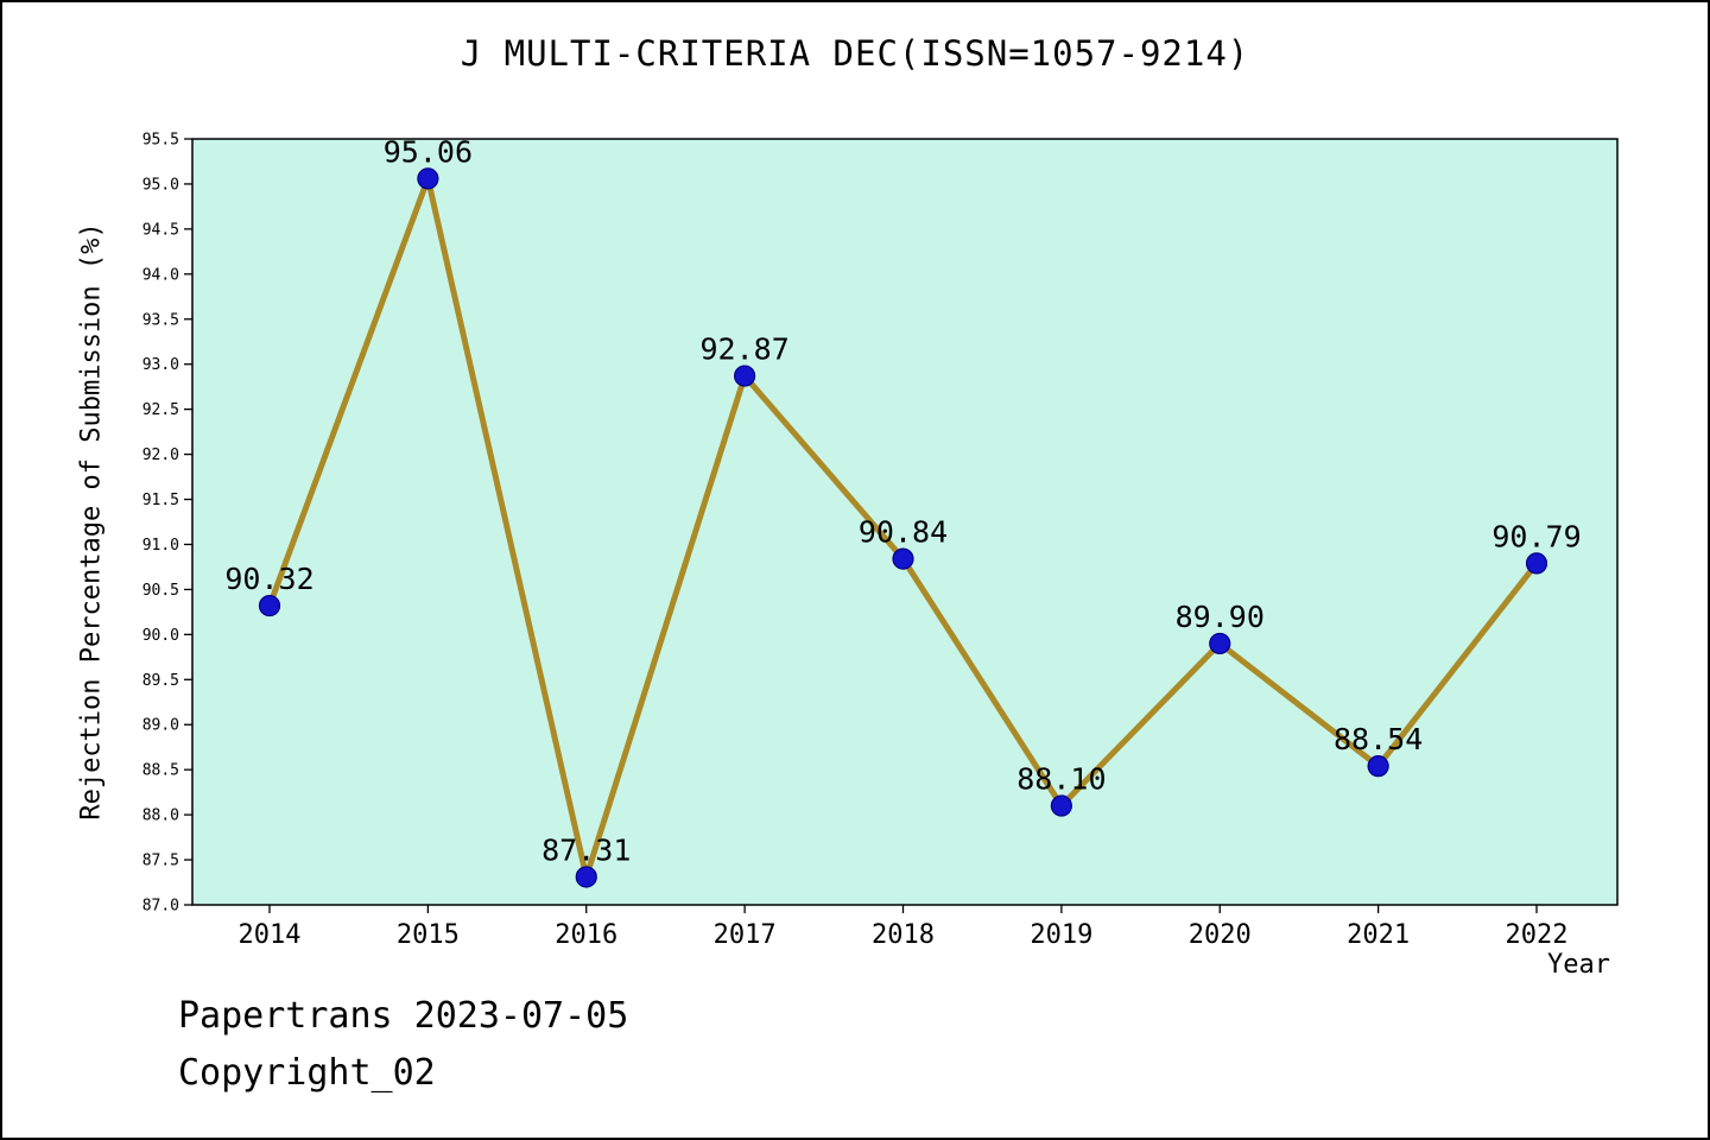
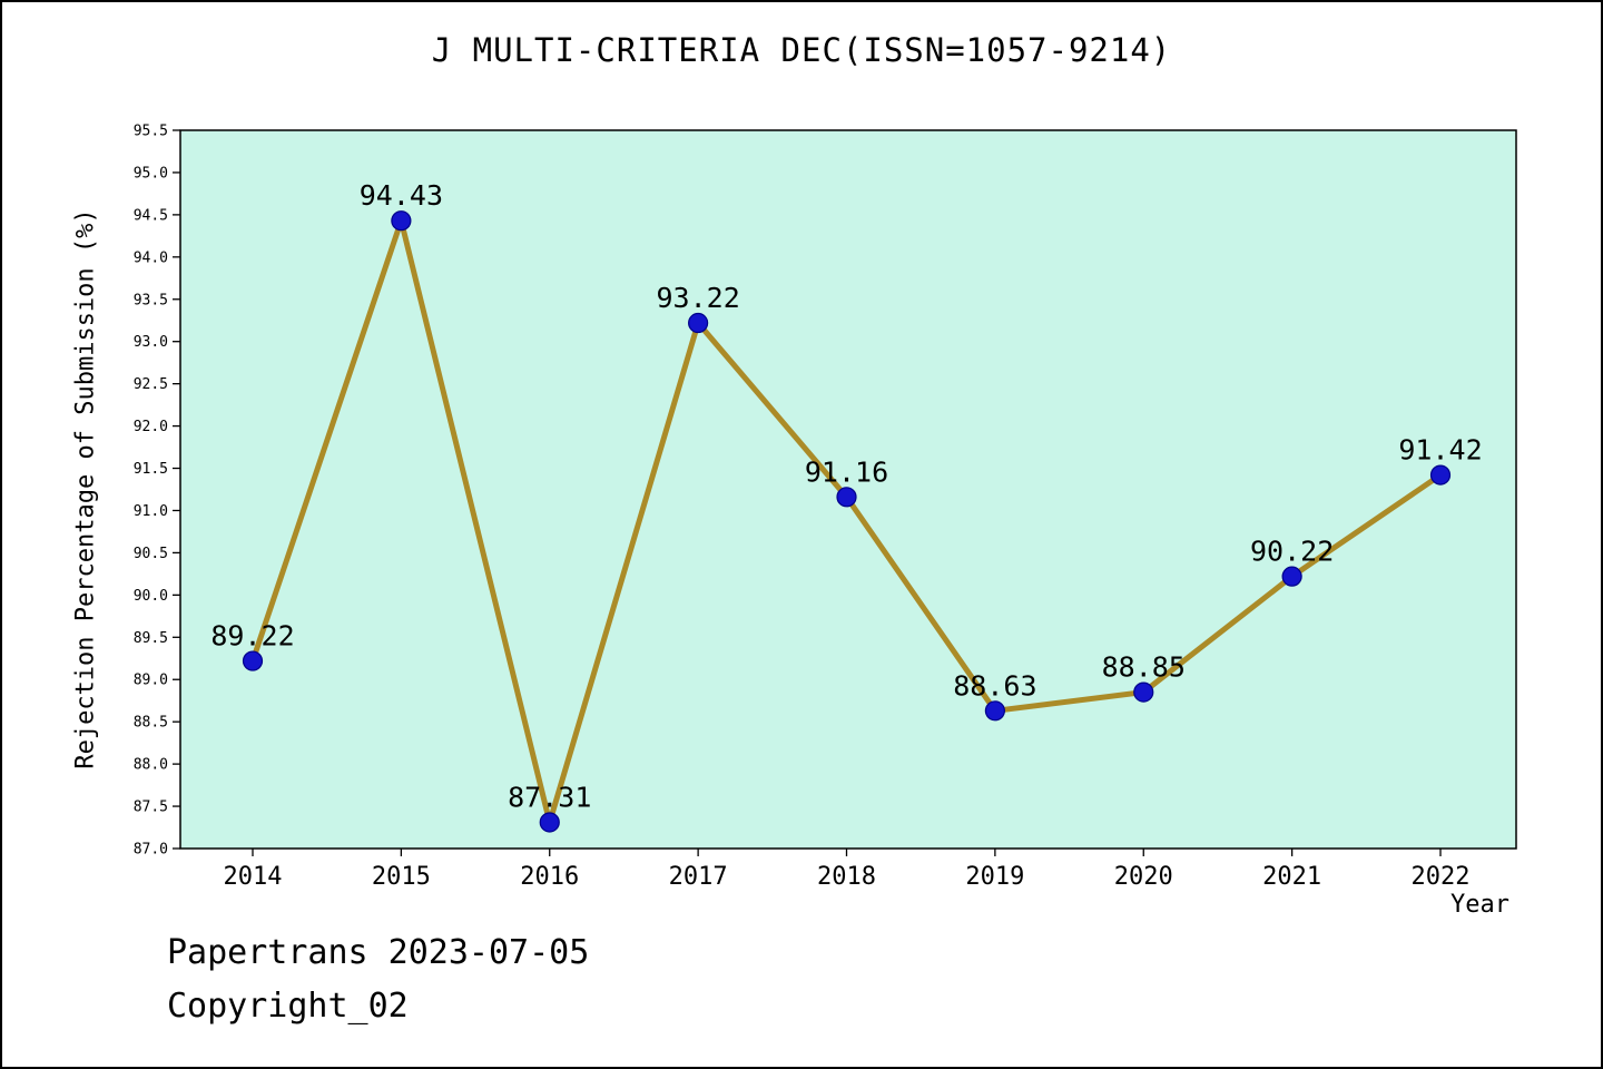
2014: 90.32 -> 89.22
2015: 95.06 -> 94.43
2017: 92.87 -> 93.22
2018: 90.84 -> 91.16
2019: 88.10 -> 88.63
2020: 89.90 -> 88.85
2021: 88.54 -> 90.22
2022: 90.79 -> 91.42
